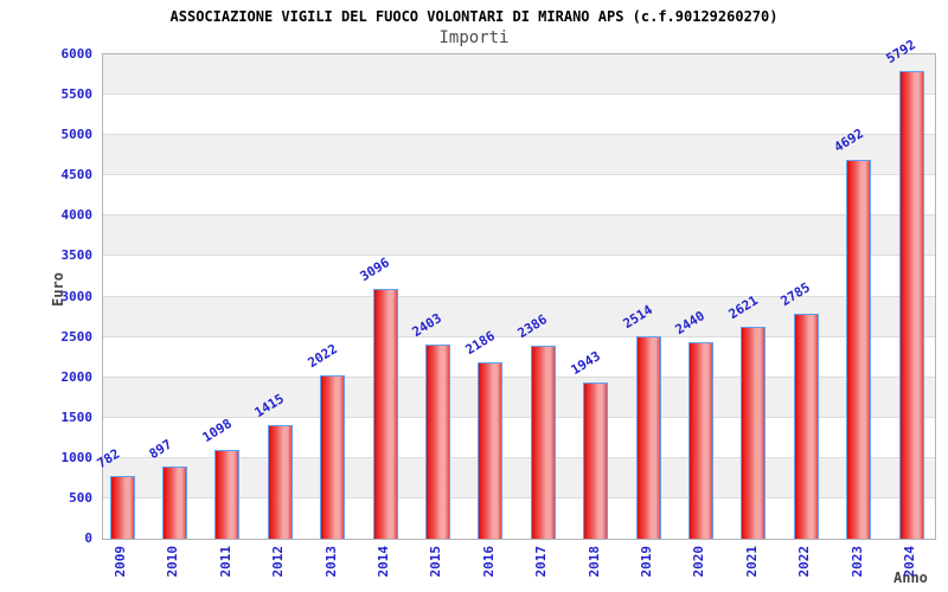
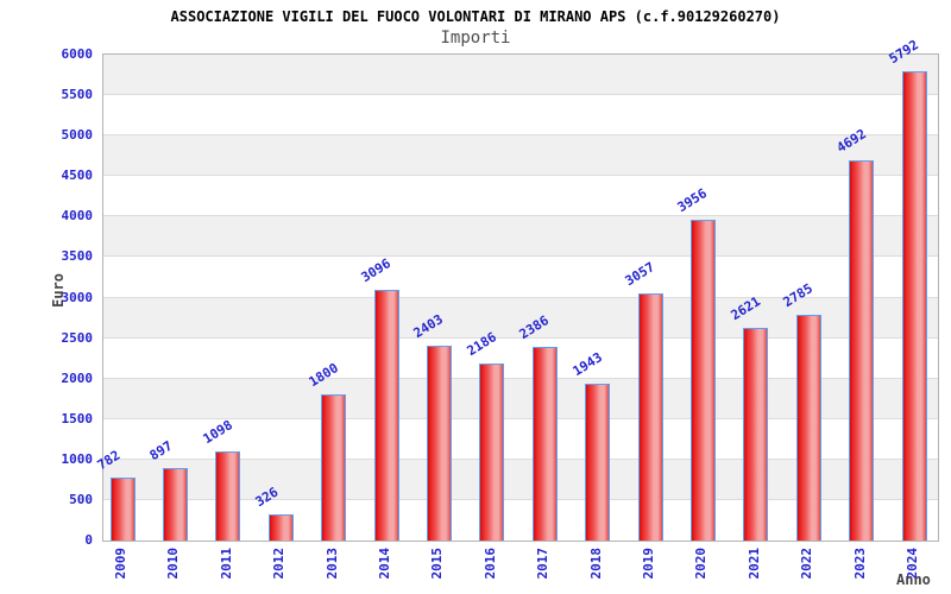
2012: 1415 -> 326
2013: 2022 -> 1800
2019: 2514 -> 3057
2020: 2440 -> 3956
